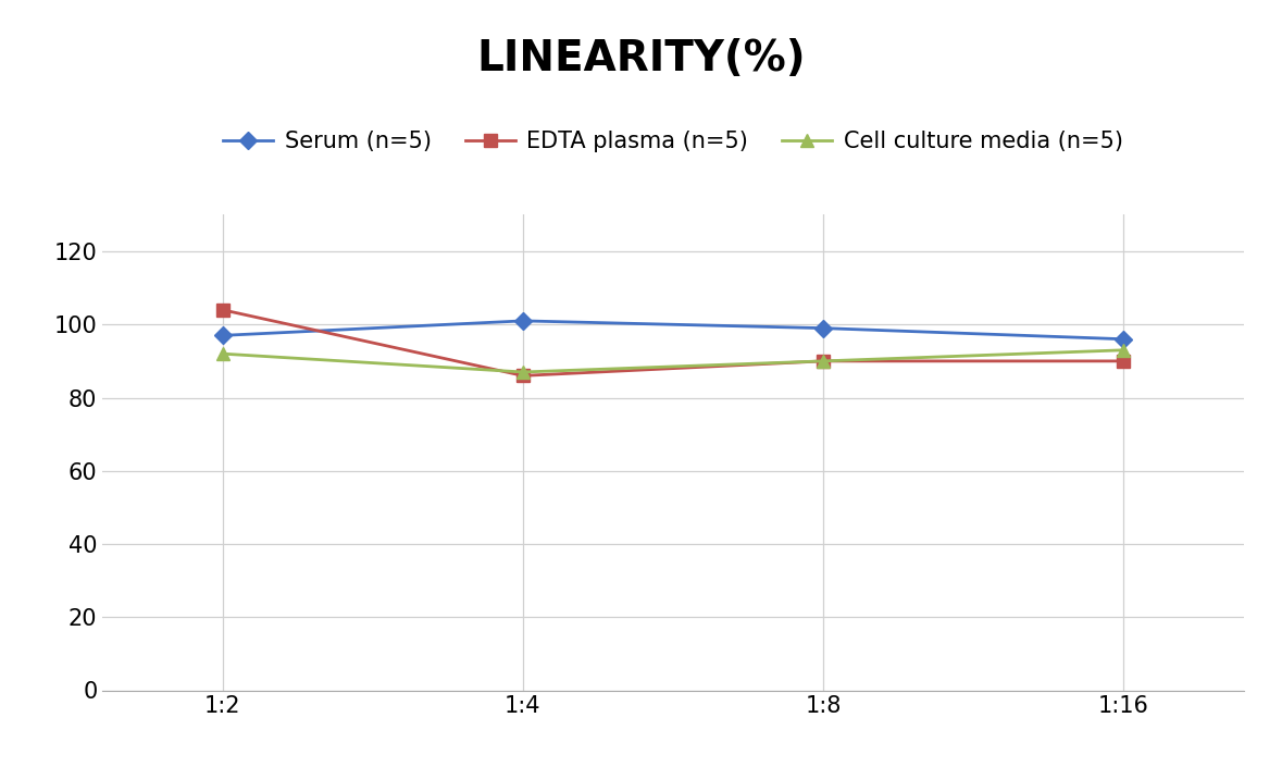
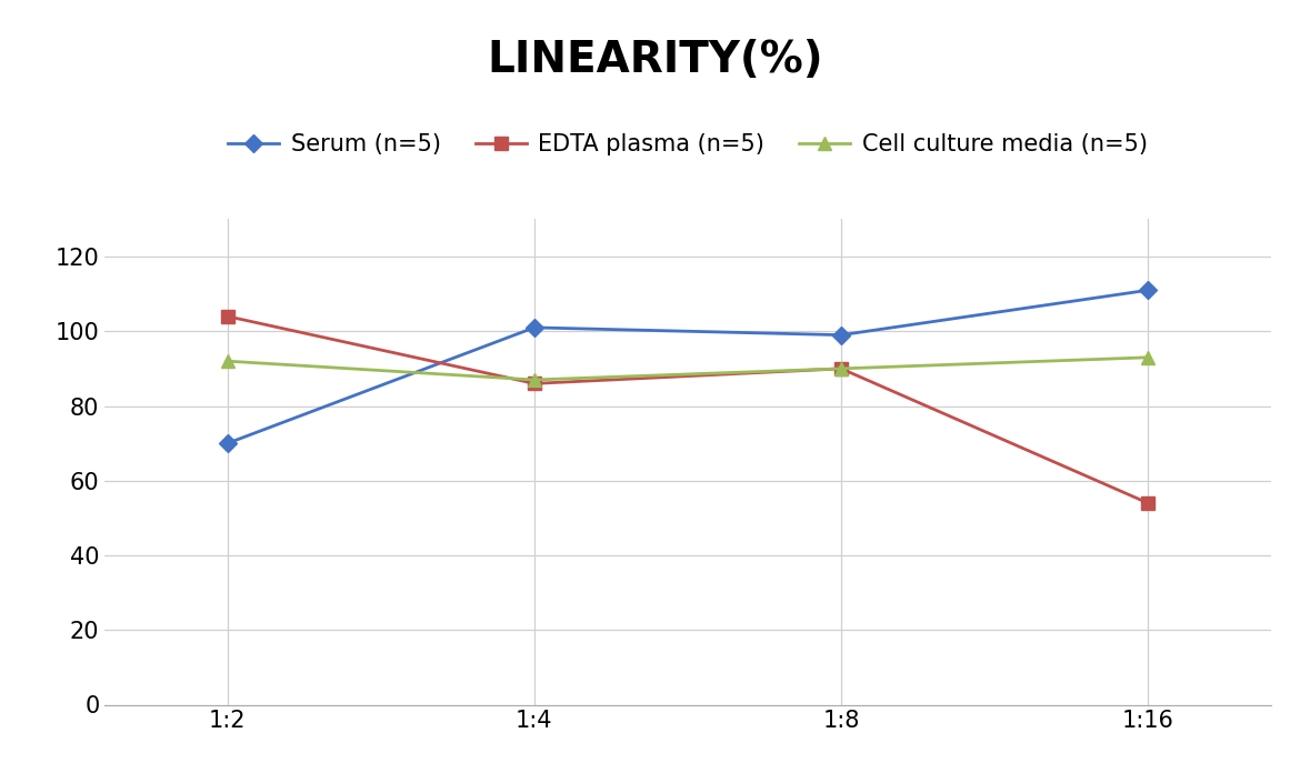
Serum (n=5)/1:2: 97 -> 70
Serum (n=5)/1:16: 96 -> 111
EDTA plasma (n=5)/1:16: 90 -> 54
